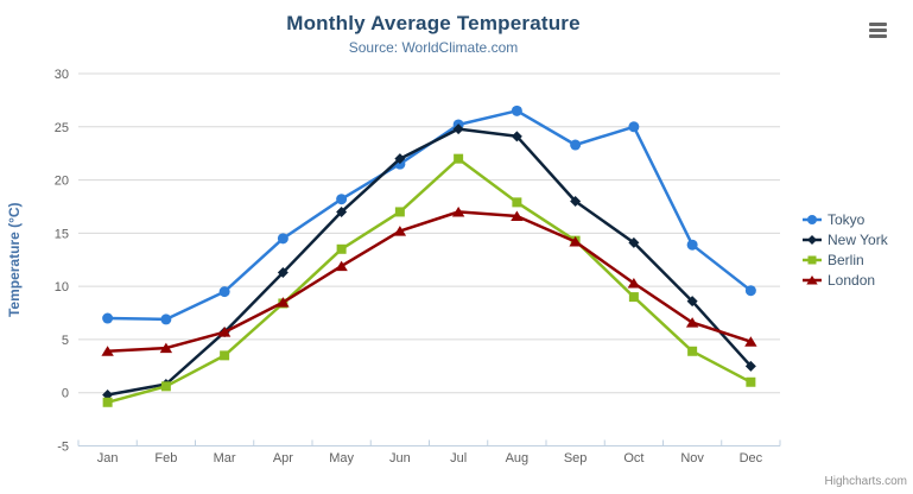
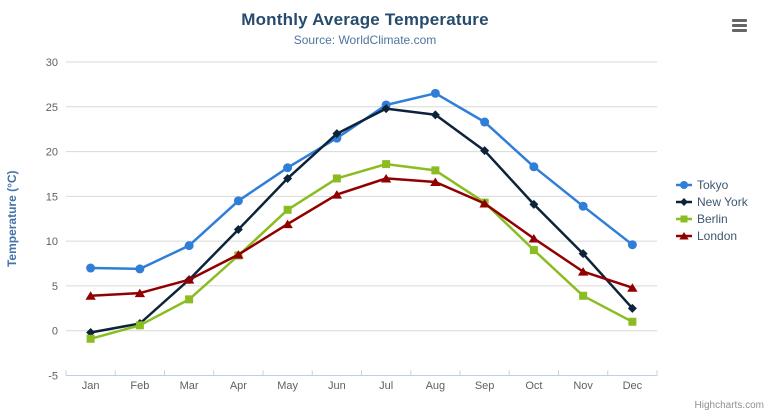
Berlin/Jul: 22 -> 19
New York/Sep: 18 -> 20
Tokyo/Oct: 25 -> 18
